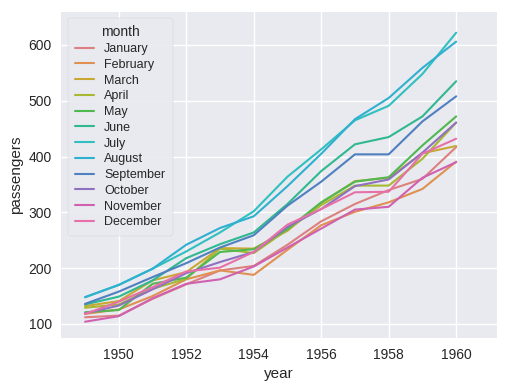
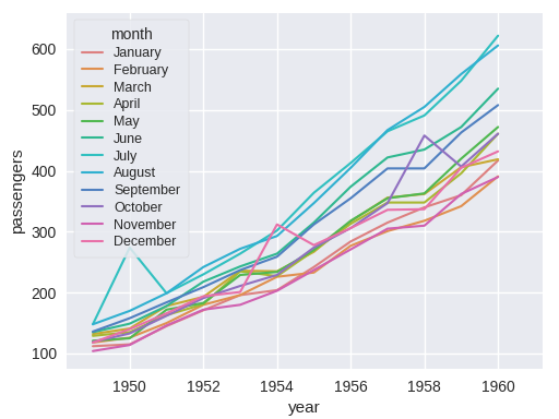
July/1950: 170 -> 274
February/1954: 188 -> 226
December/1954: 229 -> 312
October/1958: 359 -> 458
